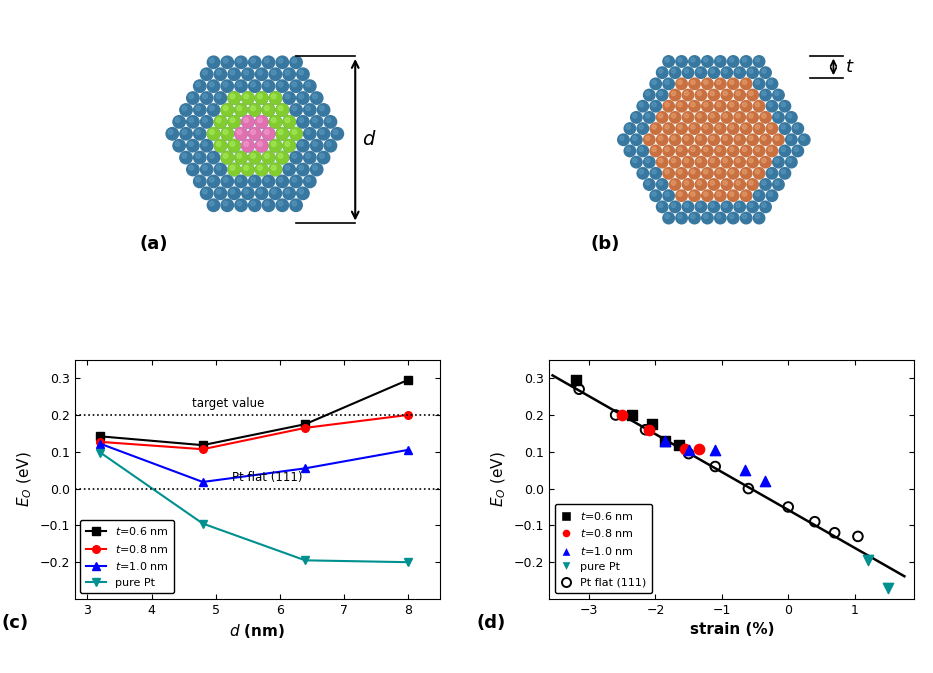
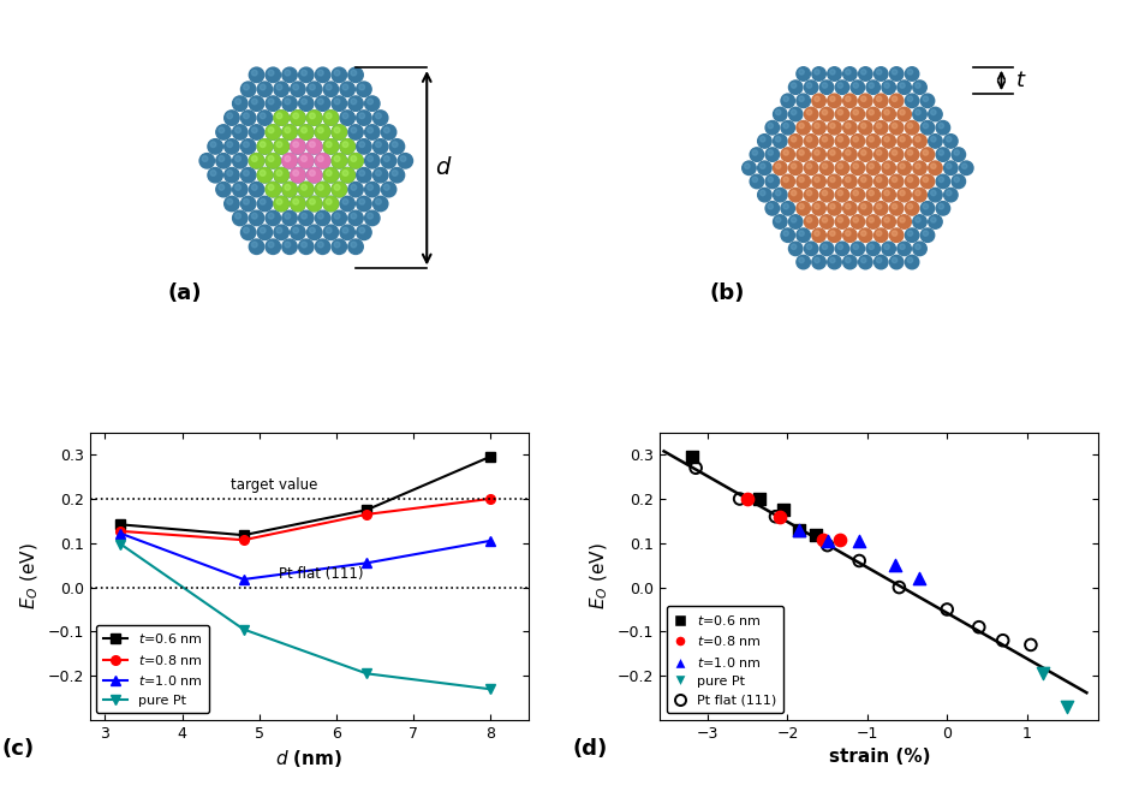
pure Pt/8: -0.200 -> -0.230
